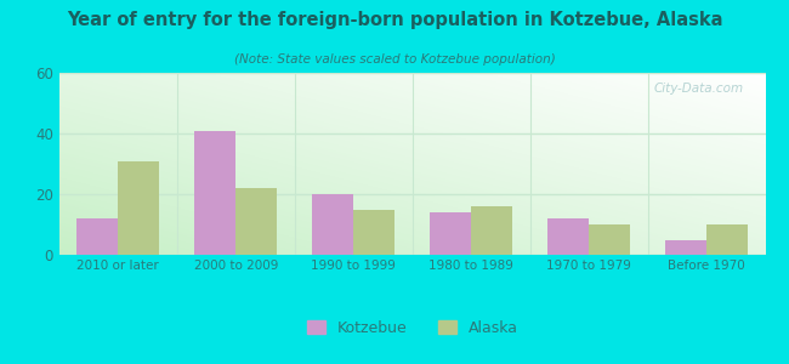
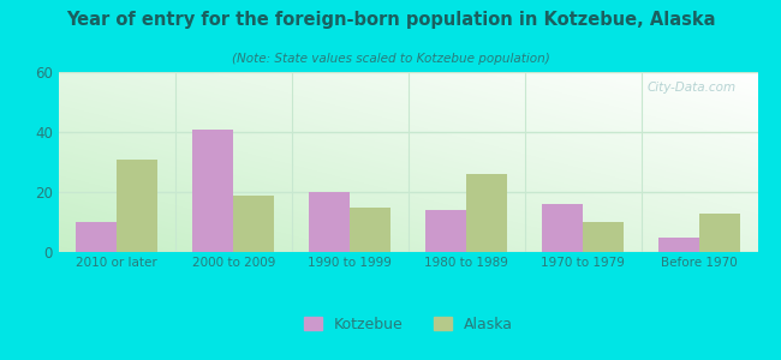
Kotzebue/2010 or later: 12 -> 10
Alaska/2000 to 2009: 22 -> 19
Alaska/1980 to 1989: 16 -> 26
Kotzebue/1970 to 1979: 12 -> 16
Alaska/Before 1970: 10 -> 13
